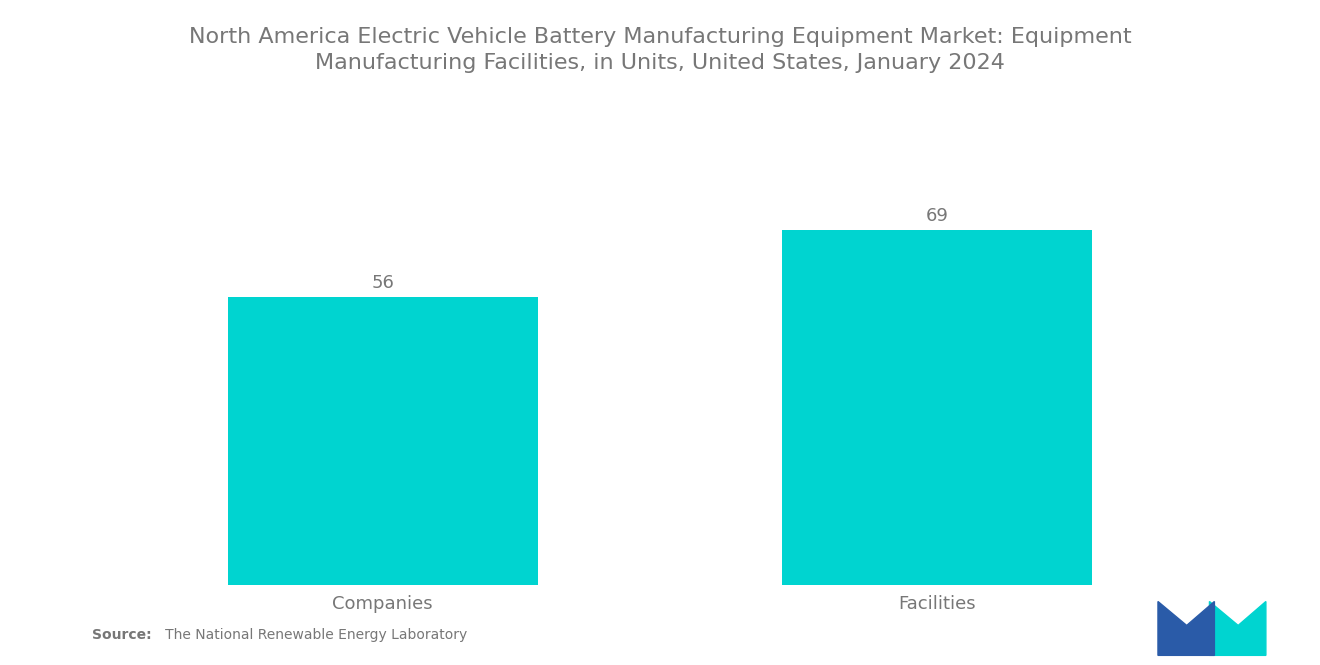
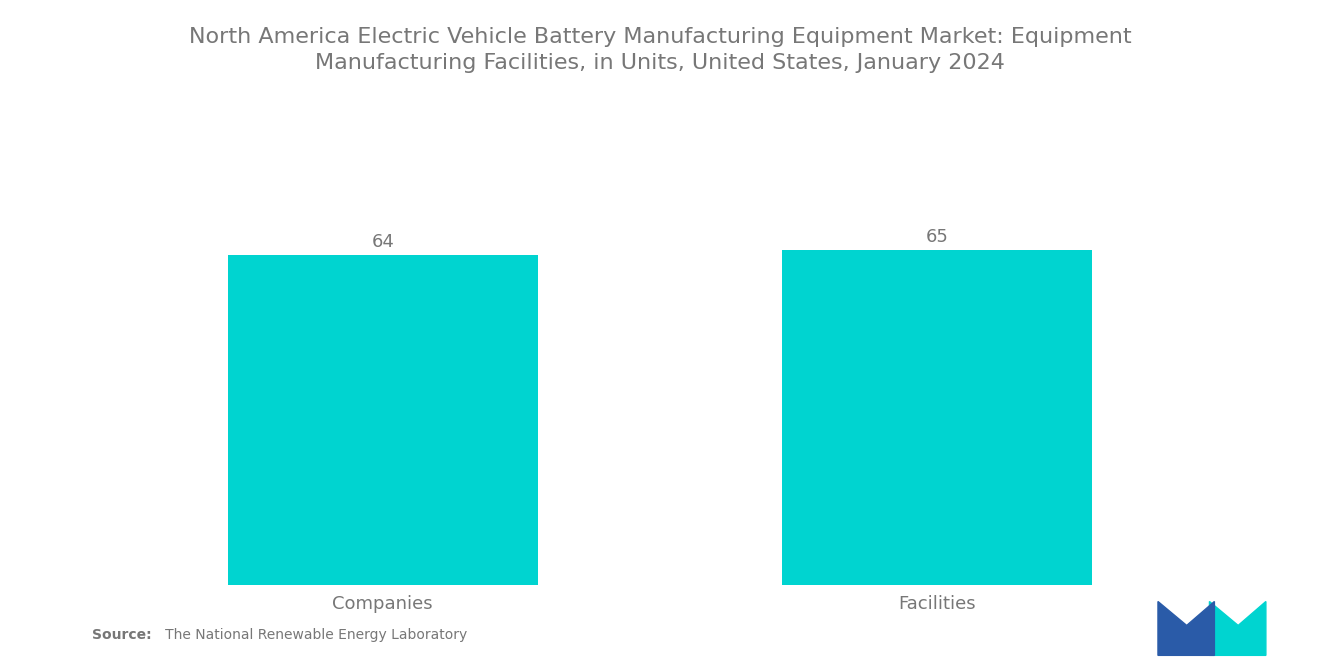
Companies: 56 -> 64
Facilities: 69 -> 65
